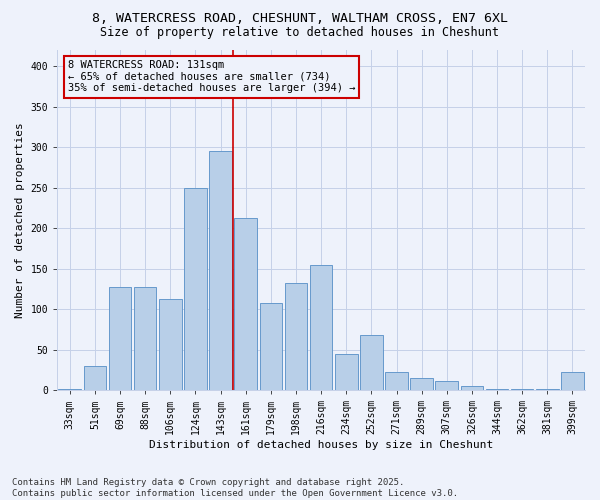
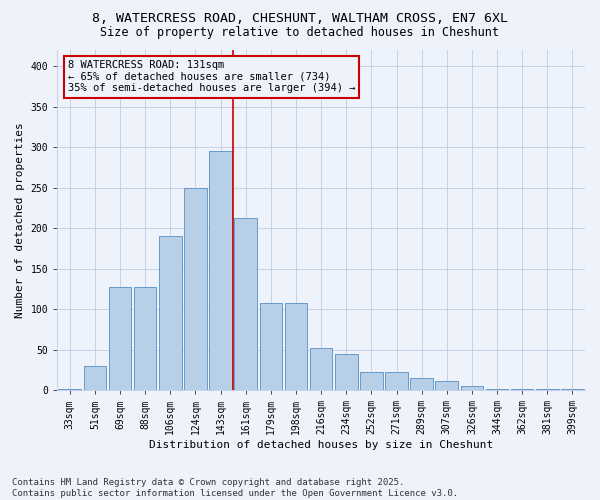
106sqm: 112 -> 190
198sqm: 132 -> 108
216sqm: 154 -> 52
252sqm: 68 -> 22
399sqm: 22 -> 2
